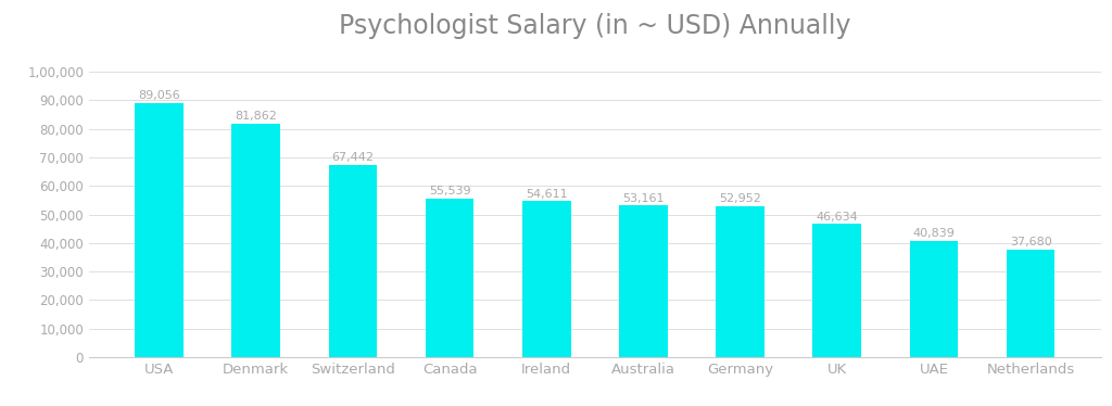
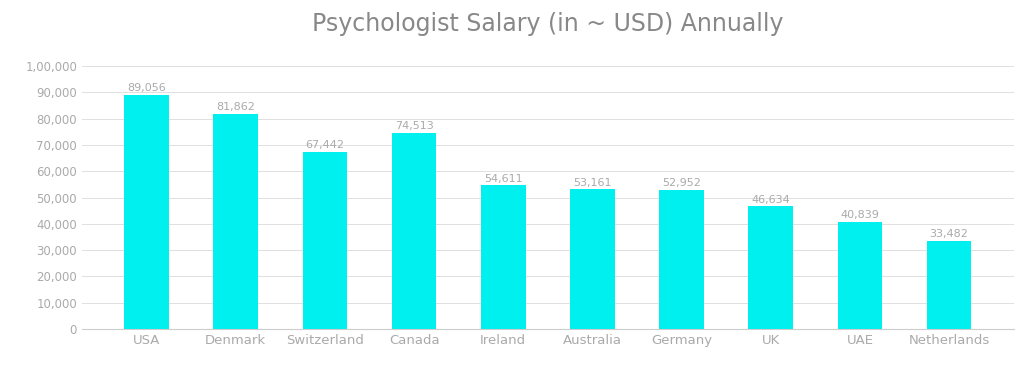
Canada: 55,539 -> 74,513
Netherlands: 37,680 -> 33,482
